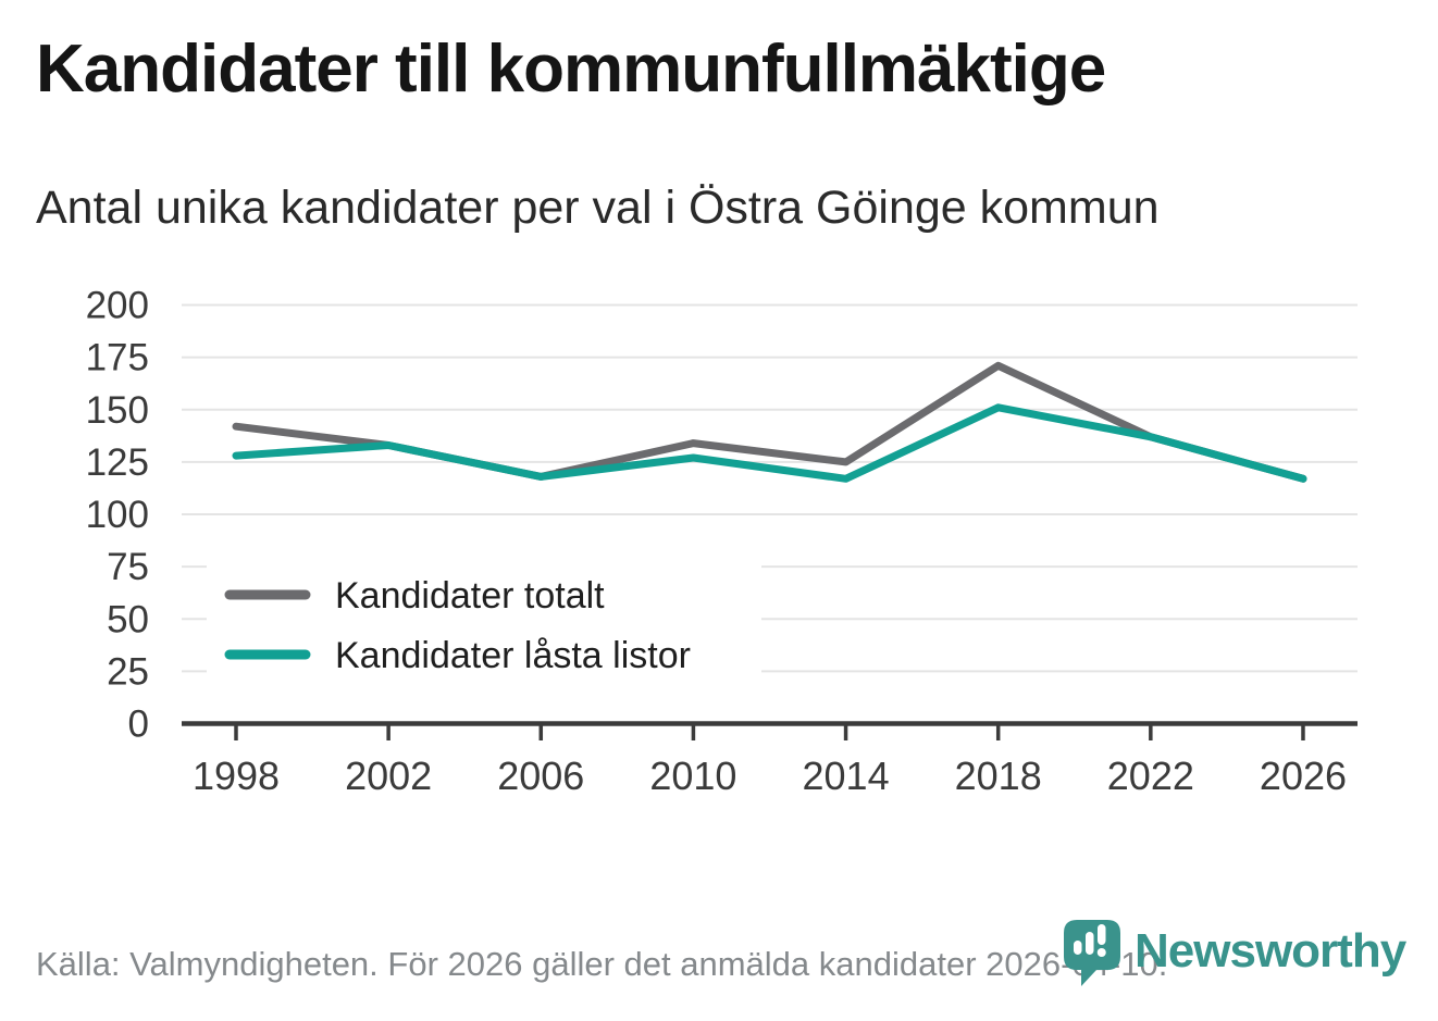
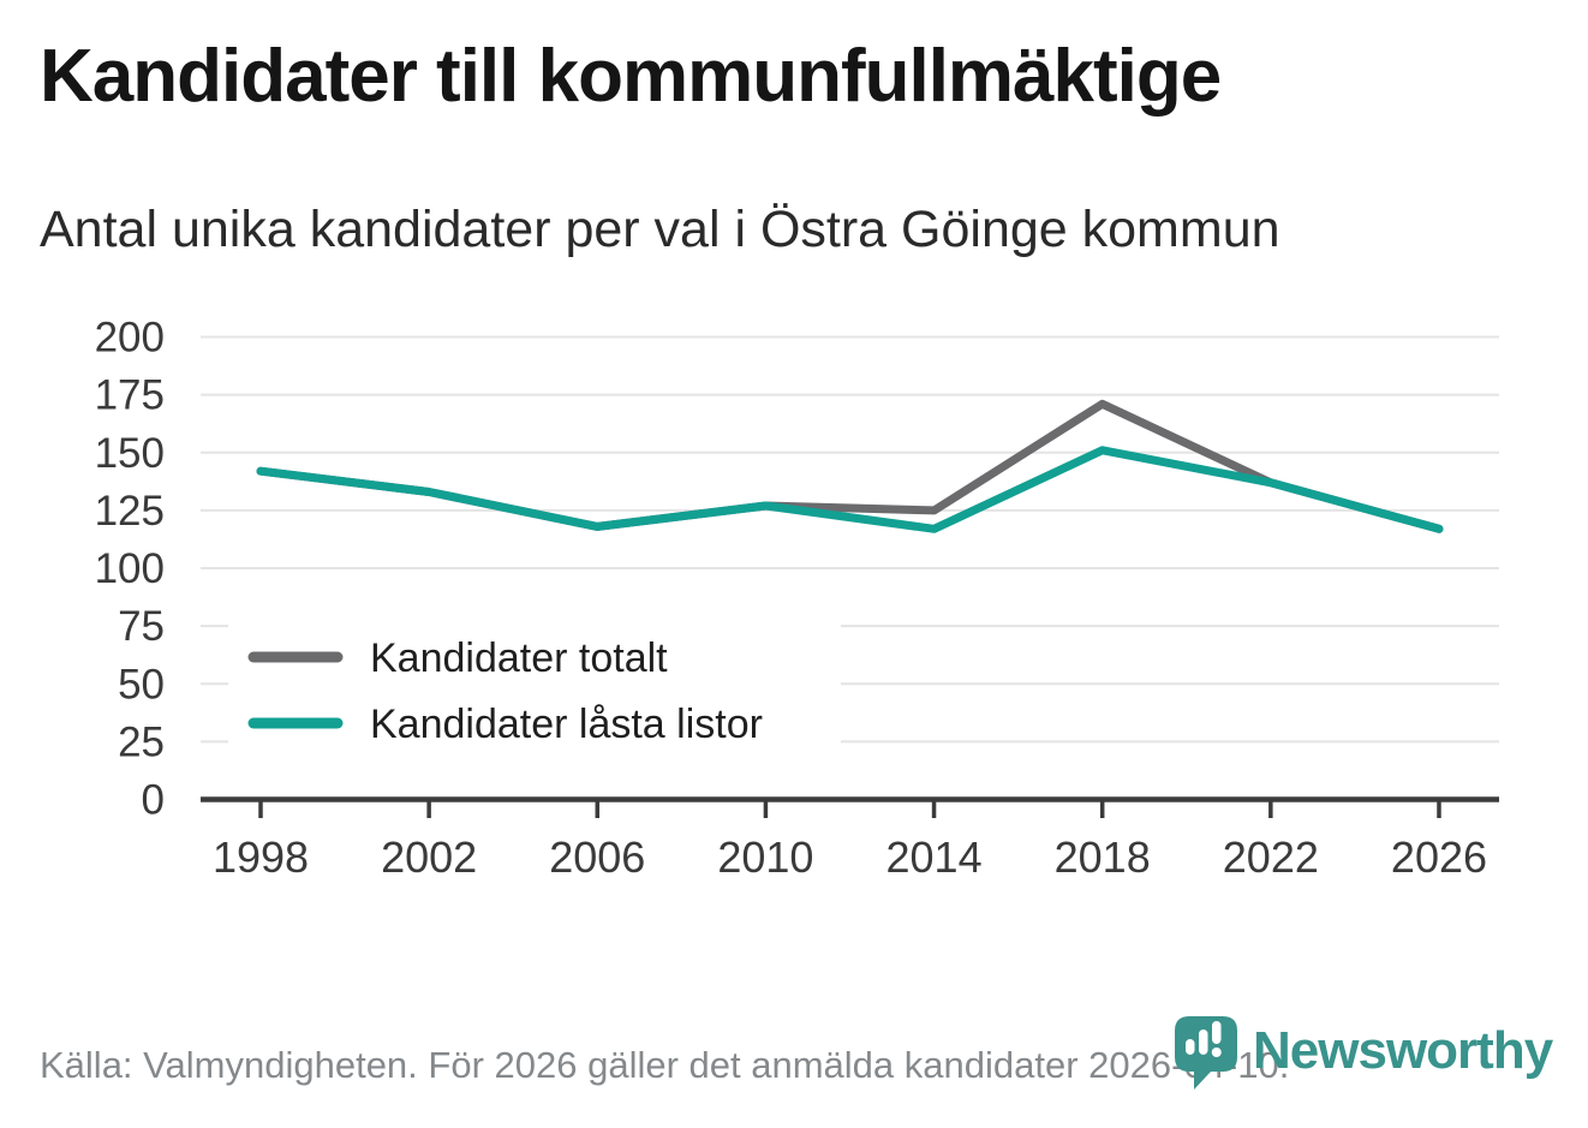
Kandidater låsta listor/1998: 128 -> 142
Kandidater totalt/2010: 134 -> 127
